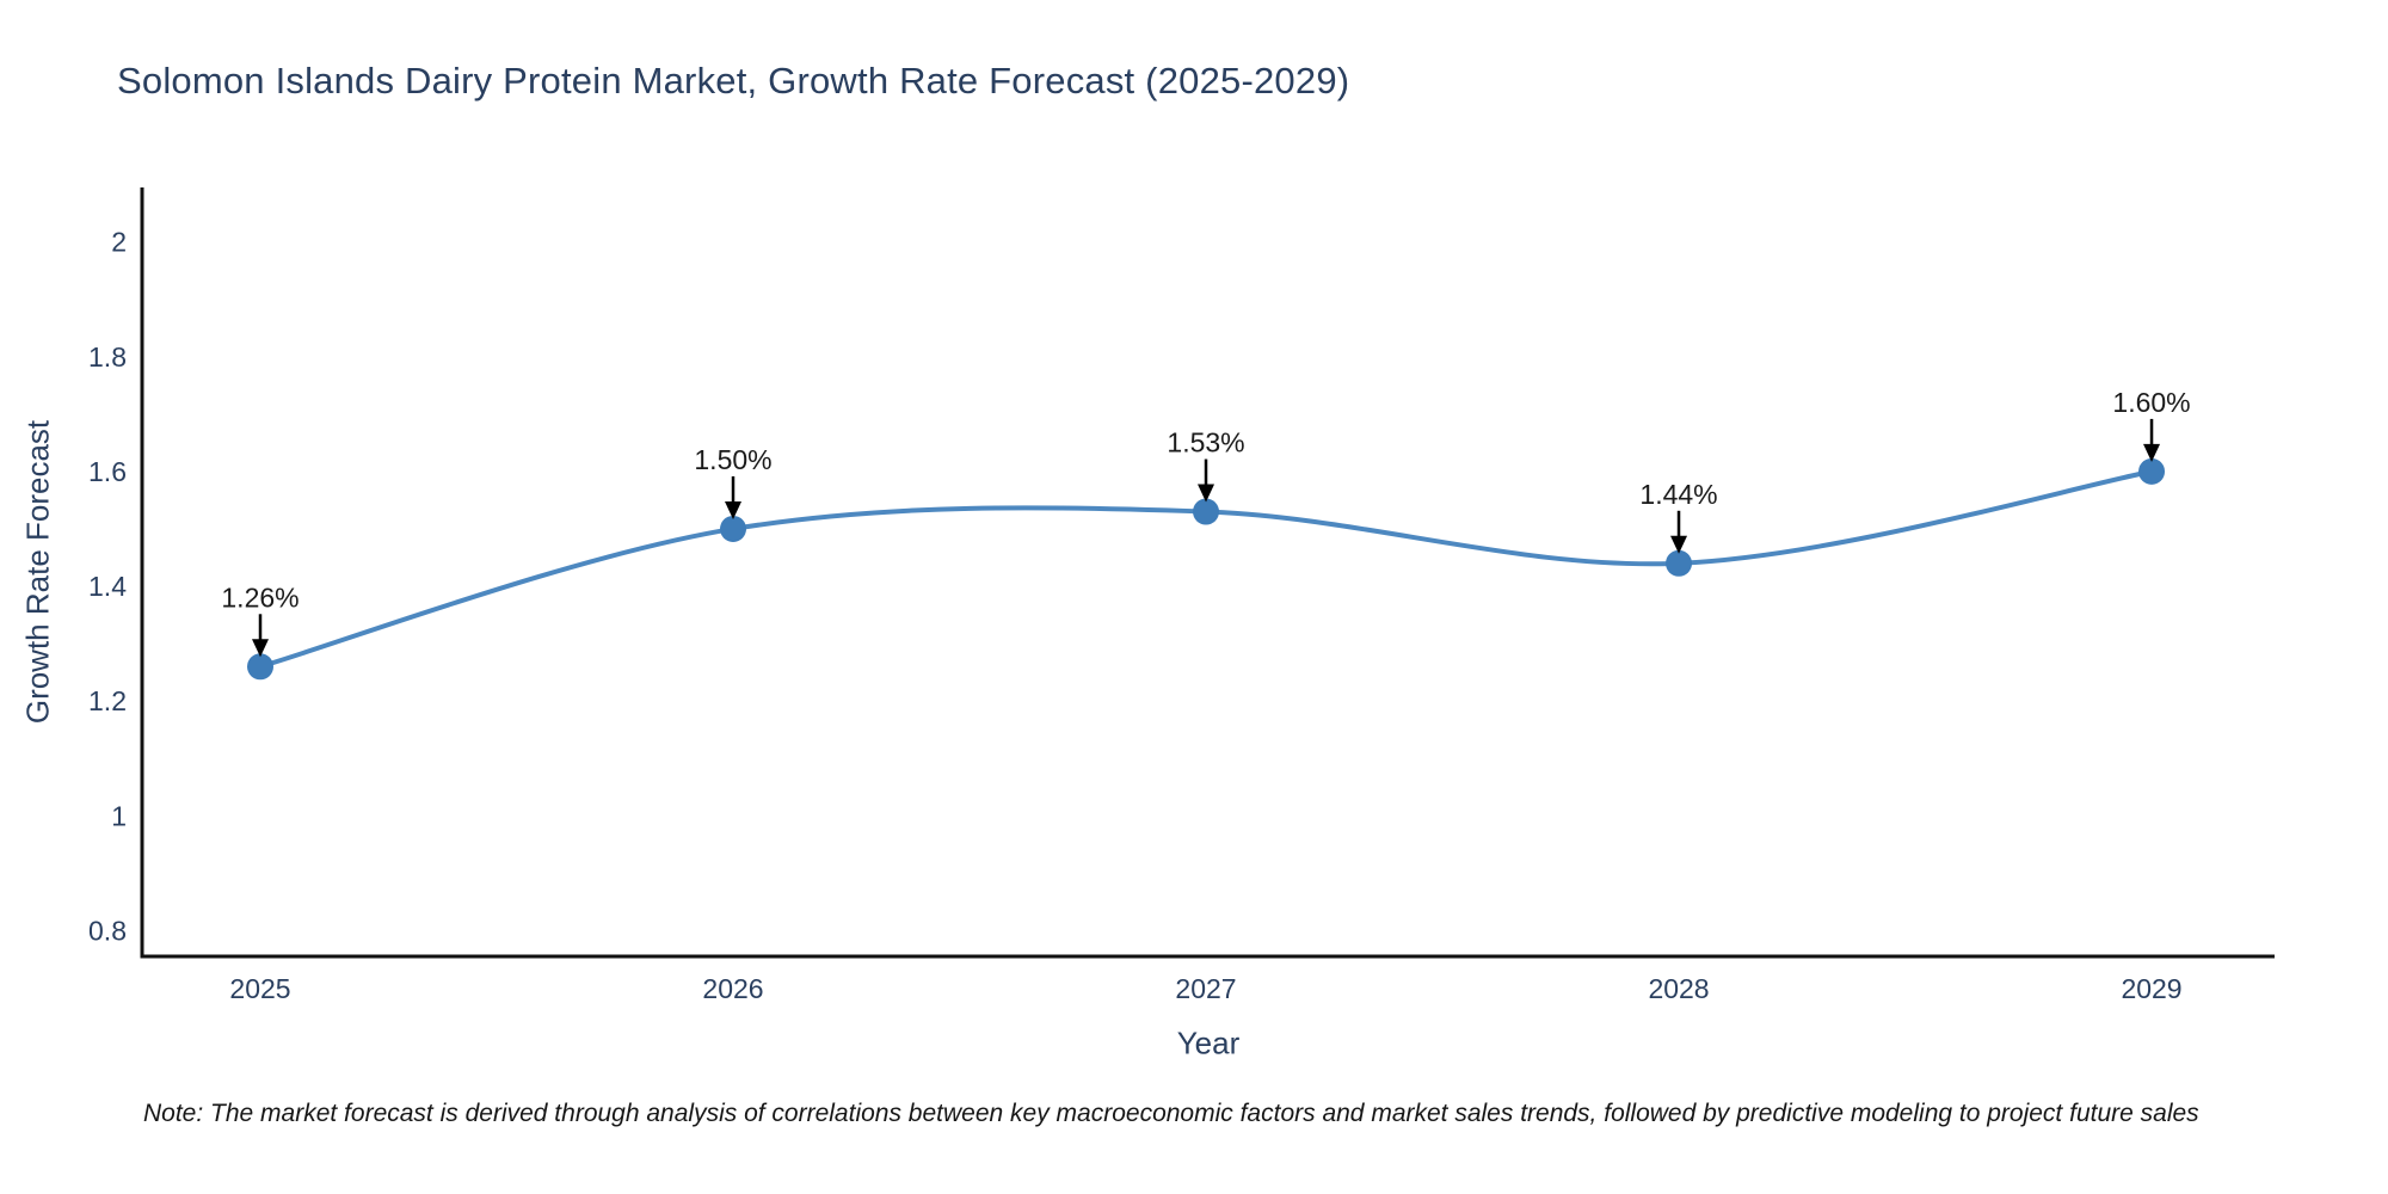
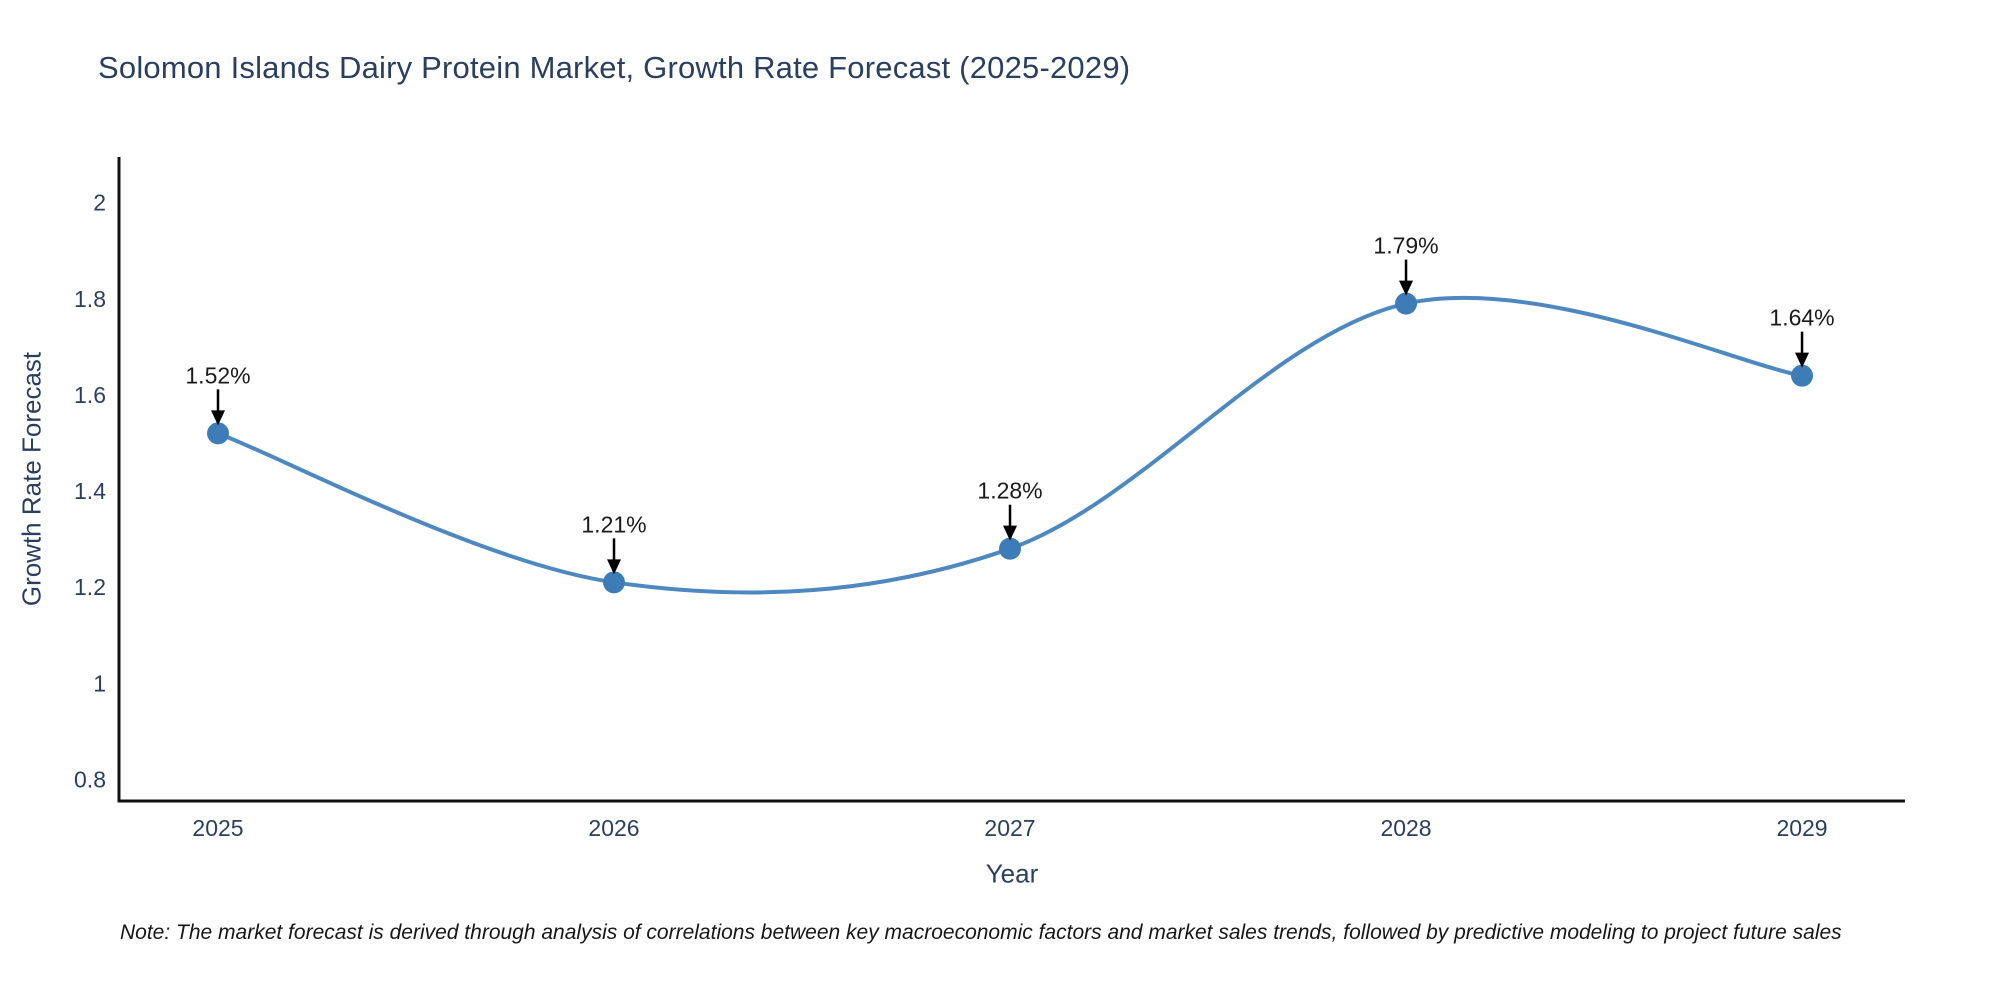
2025: 1.26% -> 1.52%
2026: 1.50% -> 1.21%
2027: 1.53% -> 1.28%
2028: 1.44% -> 1.79%
2029: 1.60% -> 1.64%
